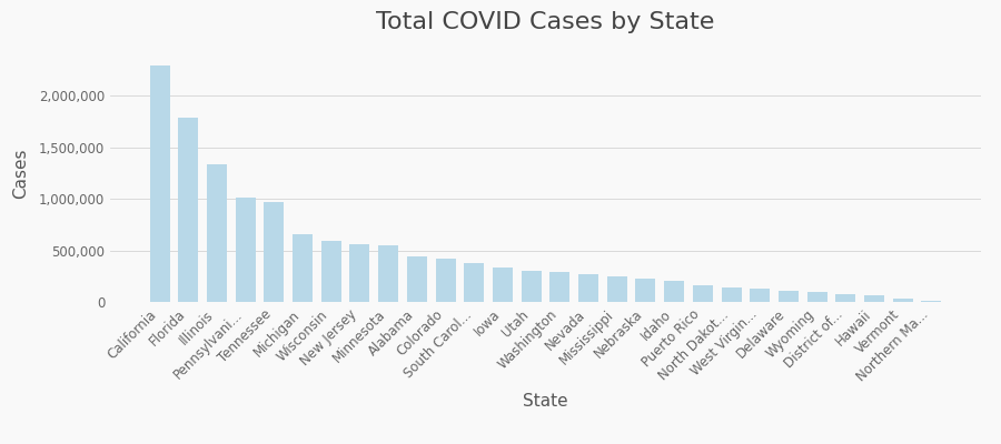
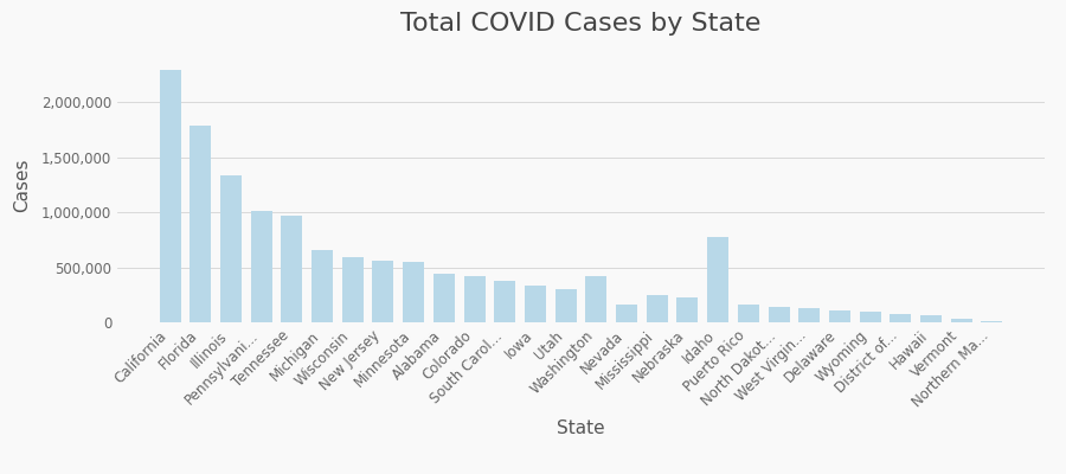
Washington: 300,000 -> 420,000
Nevada: 260,000 -> 160,000
Idaho: 210,000 -> 780,000
